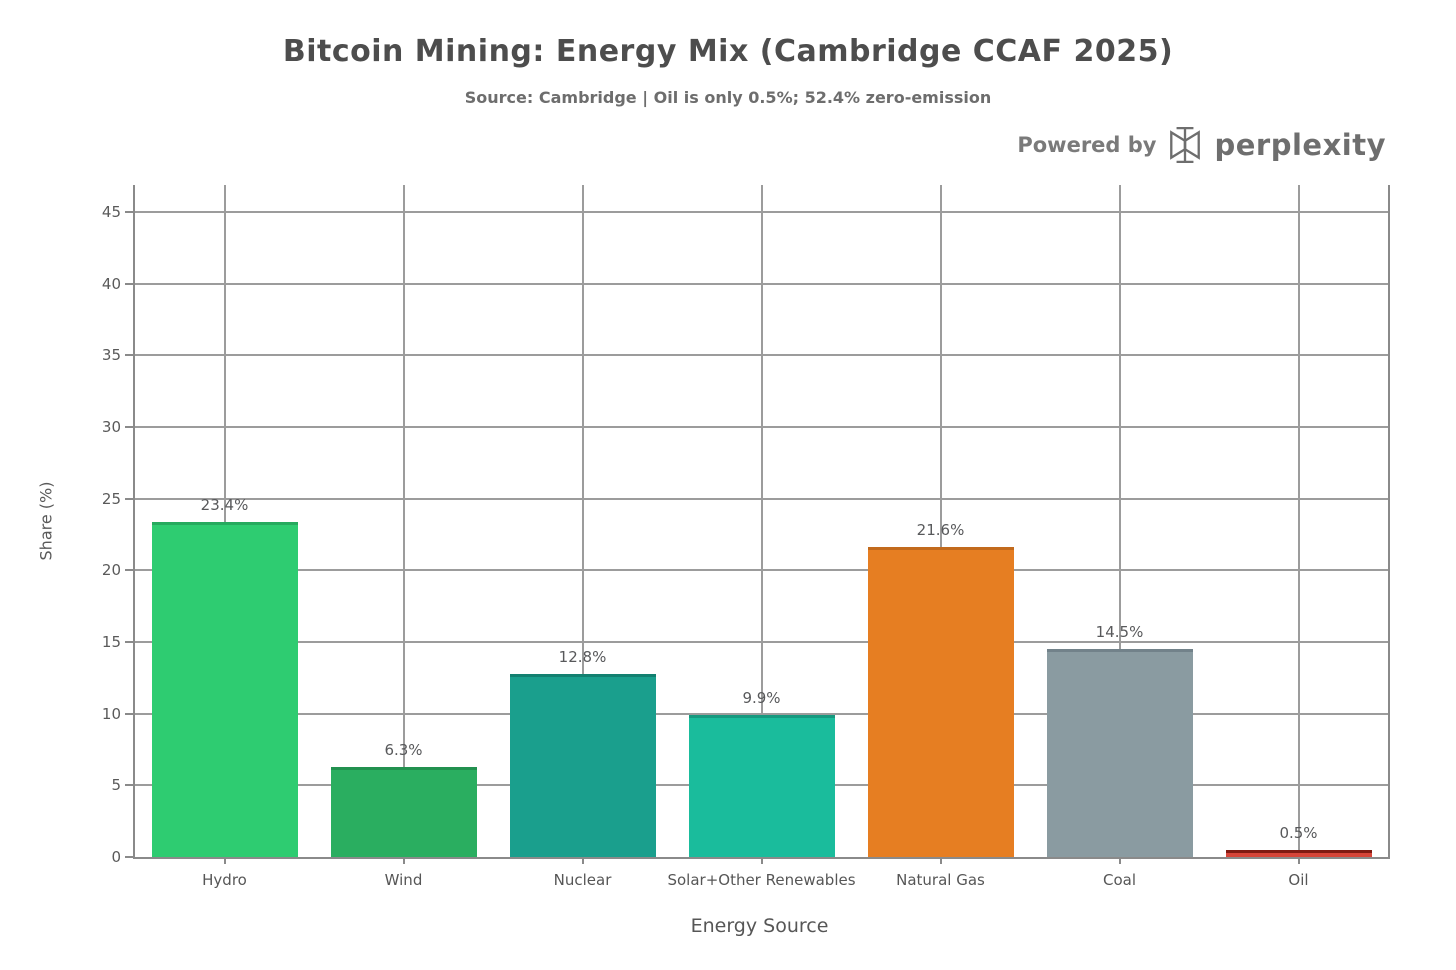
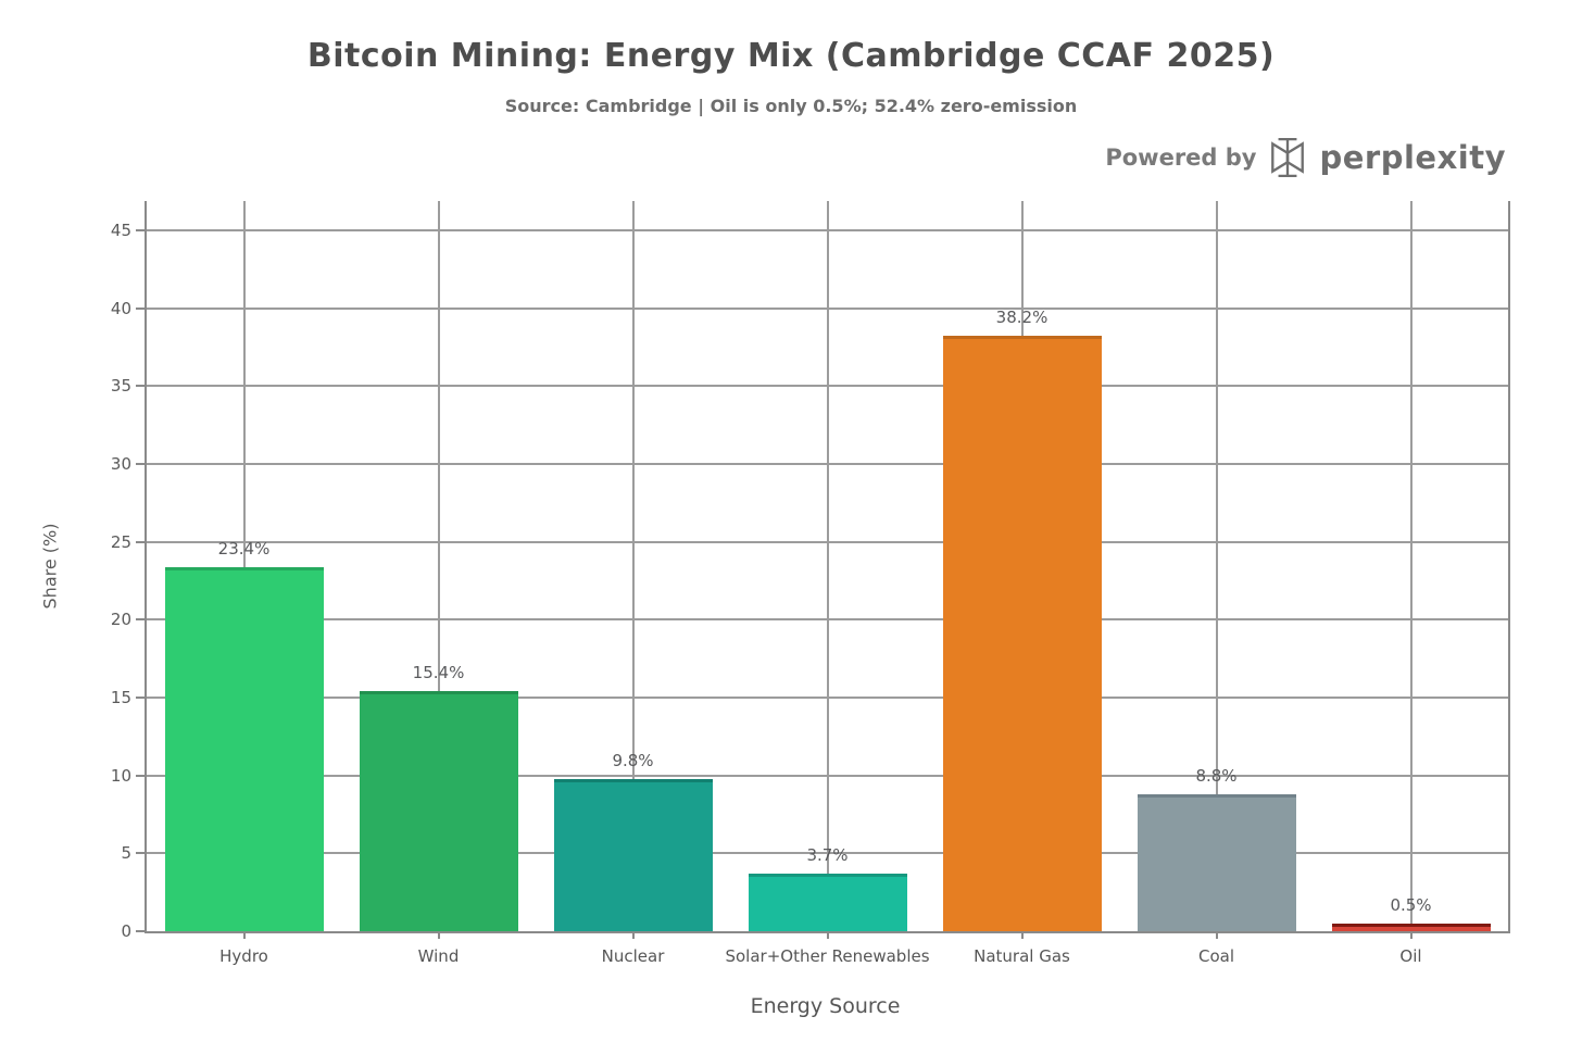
Wind: 6.3% -> 15.4%
Nuclear: 12.8% -> 9.8%
Solar+Other Renewables: 9.9% -> 3.7%
Natural Gas: 21.6% -> 38.2%
Coal: 14.5% -> 8.8%
